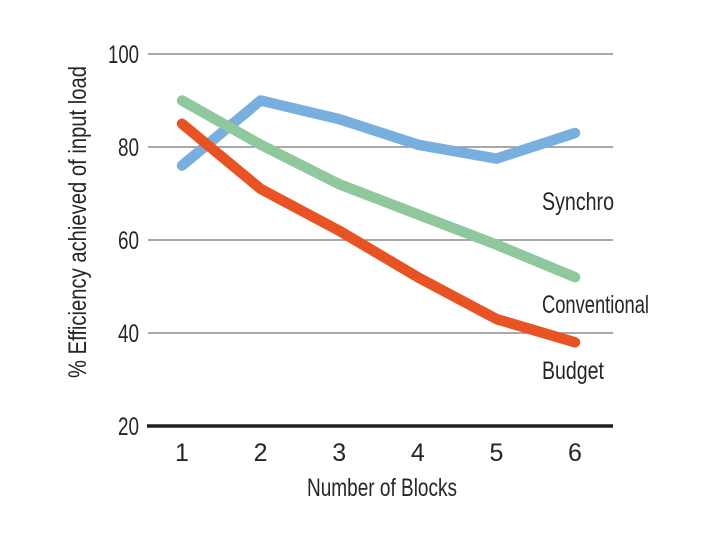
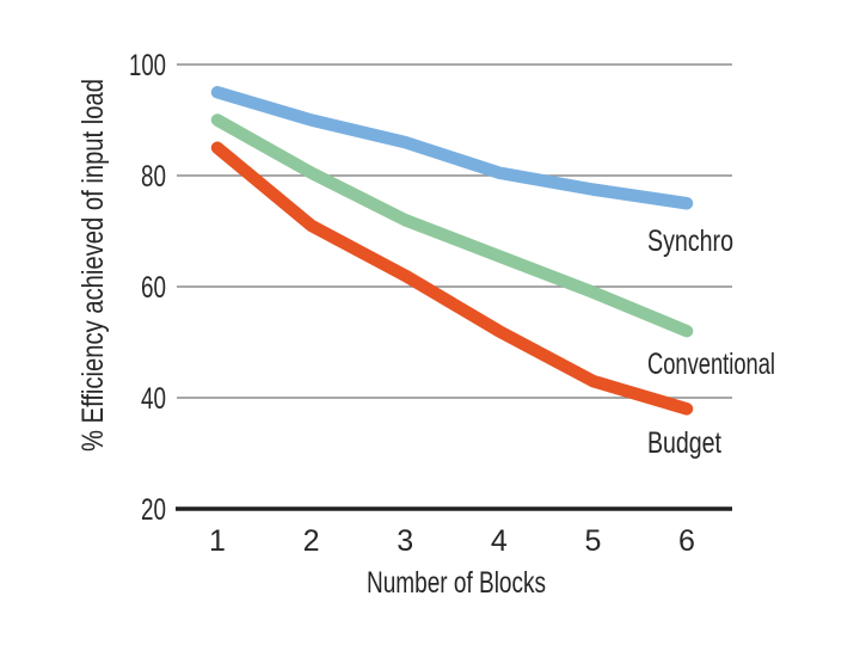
Synchro/1: 76 -> 95
Synchro/6: 83 -> 75
